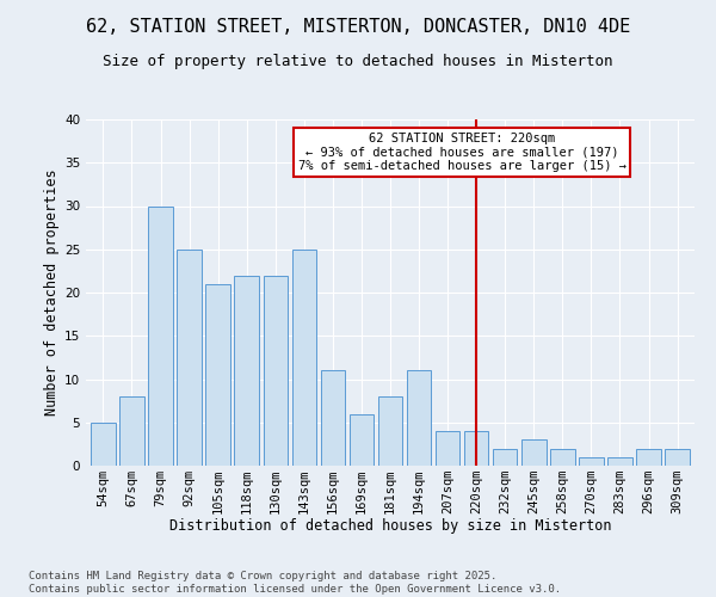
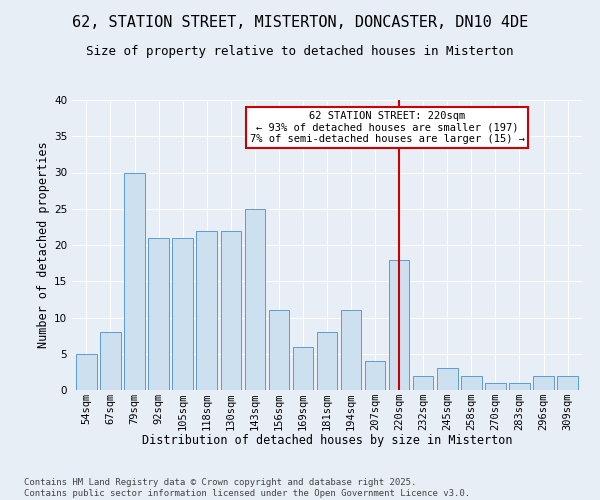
92sqm: 25 -> 21
220sqm: 4 -> 18
